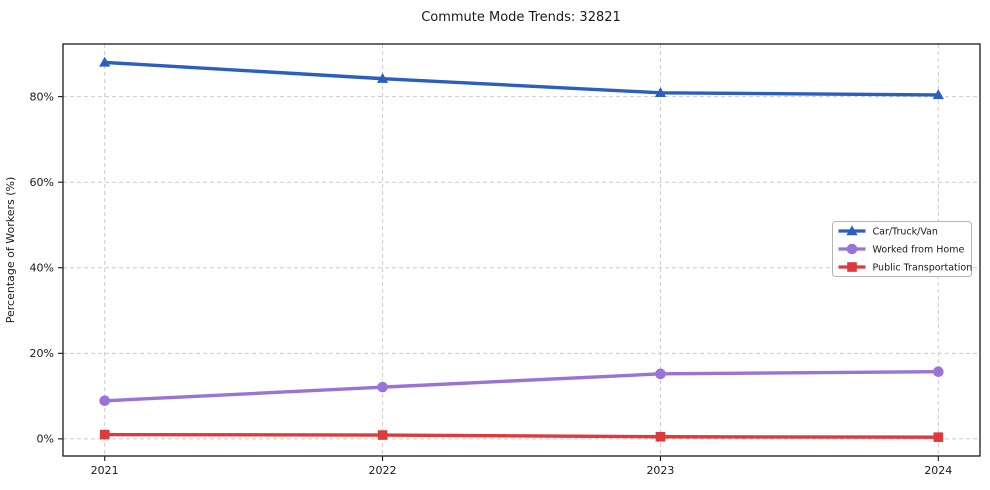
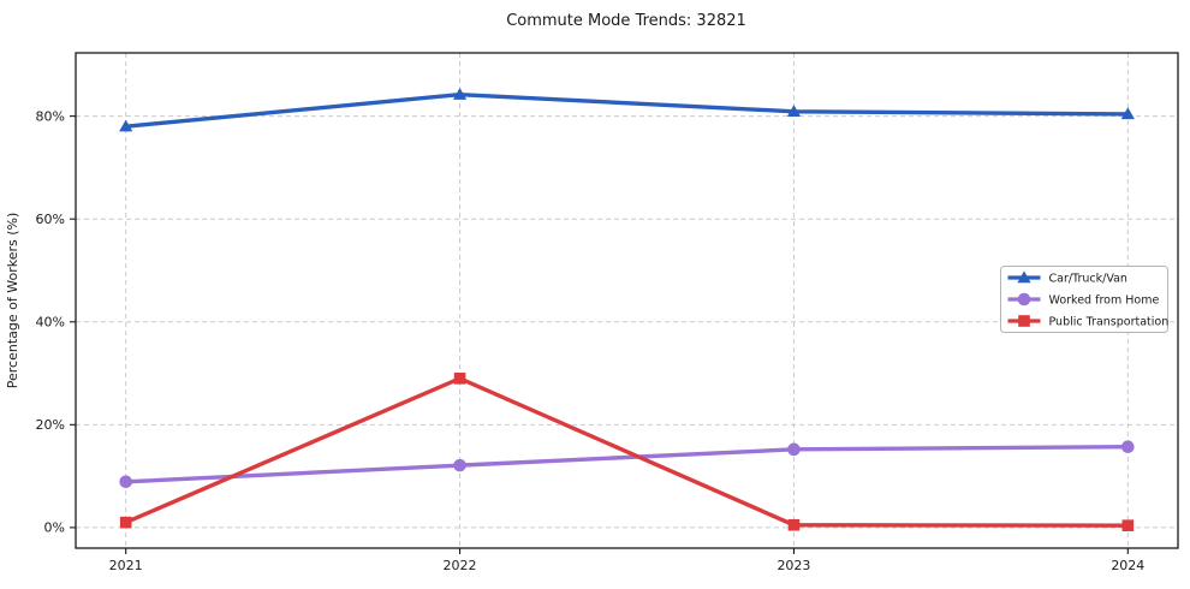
Car/Truck/Van/2021: 88% -> 78%
Public Transportation/2022: 1% -> 29%
